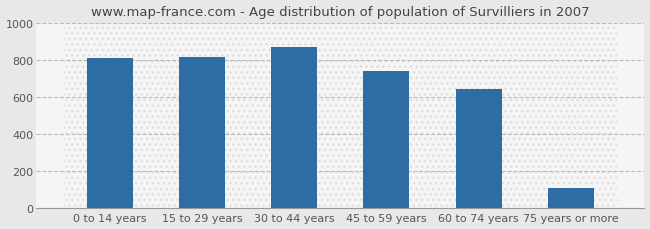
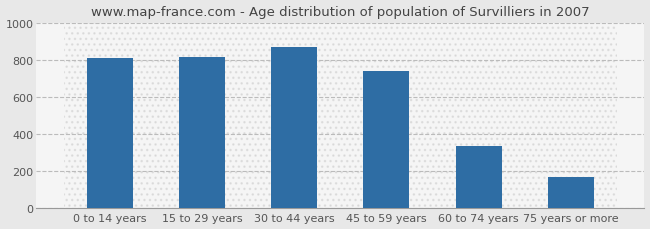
60 to 74 years: 640 -> 340
75 years or more: 110 -> 170
